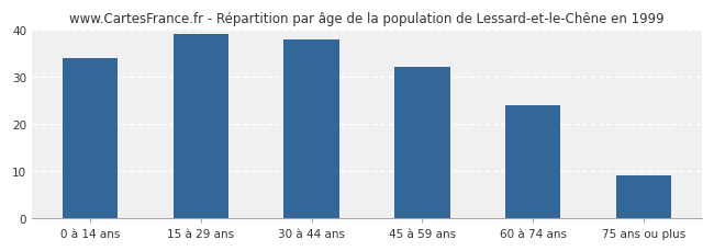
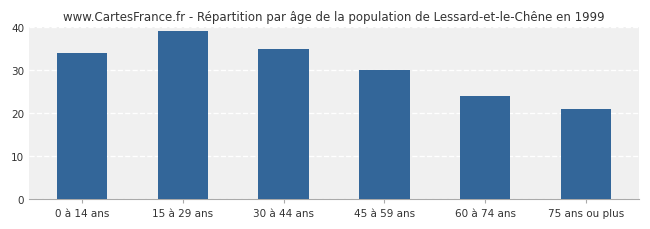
30 à 44 ans: 38 -> 35
45 à 59 ans: 32 -> 30
75 ans ou plus: 9 -> 21
